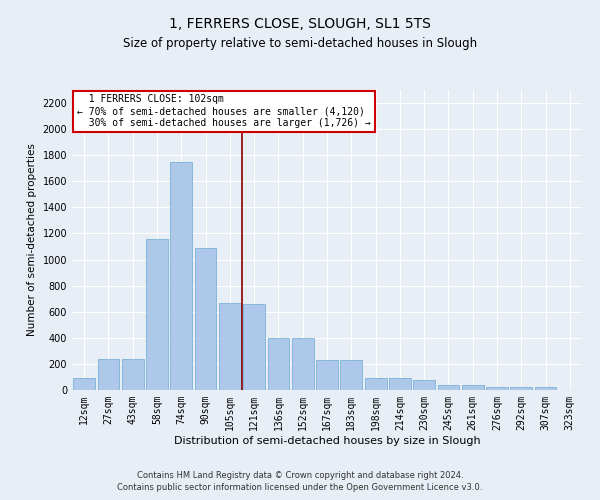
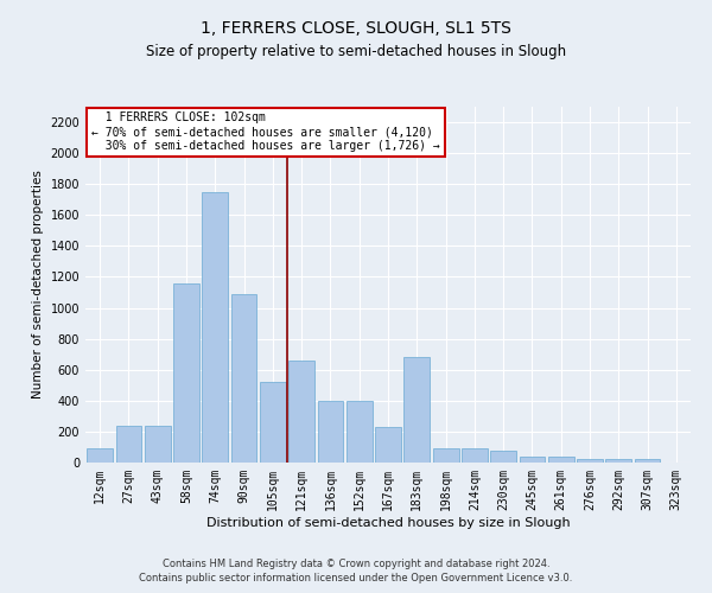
105sqm: 670 -> 520
183sqm: 230 -> 680
